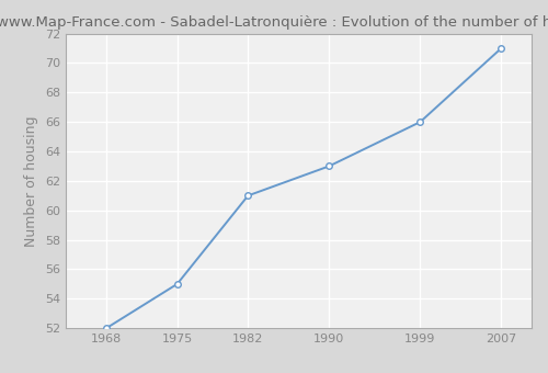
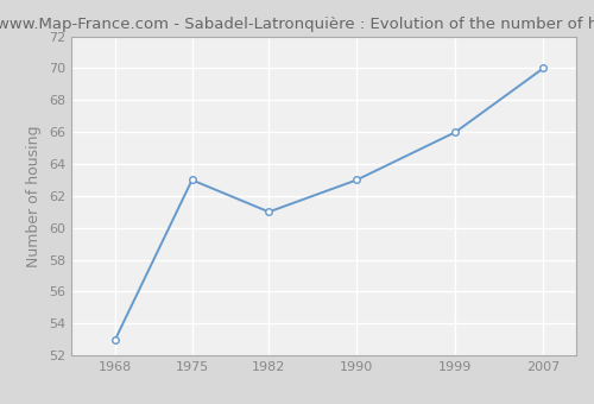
1968: 52 -> 53
1975: 55 -> 63
2007: 71 -> 70
